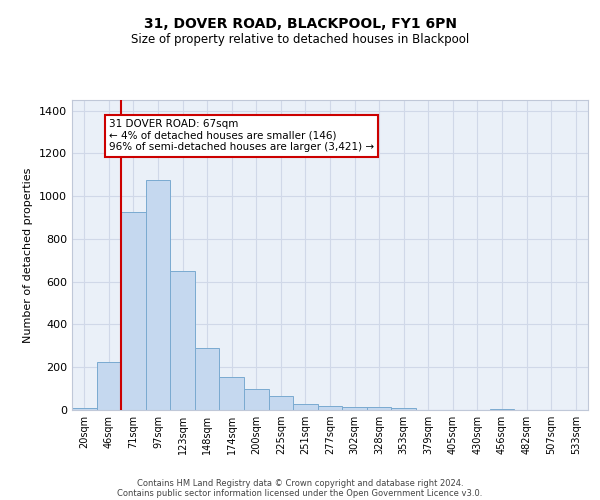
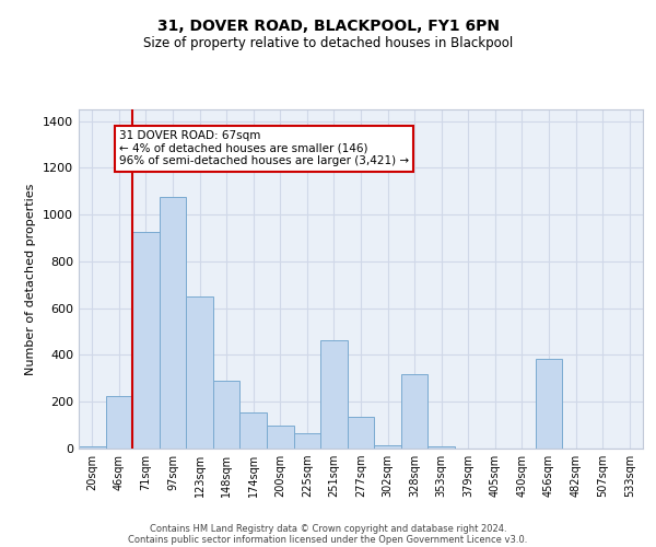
251sqm: 30 -> 465
277sqm: 20 -> 135
328sqm: 15 -> 320
456sqm: 5 -> 385
